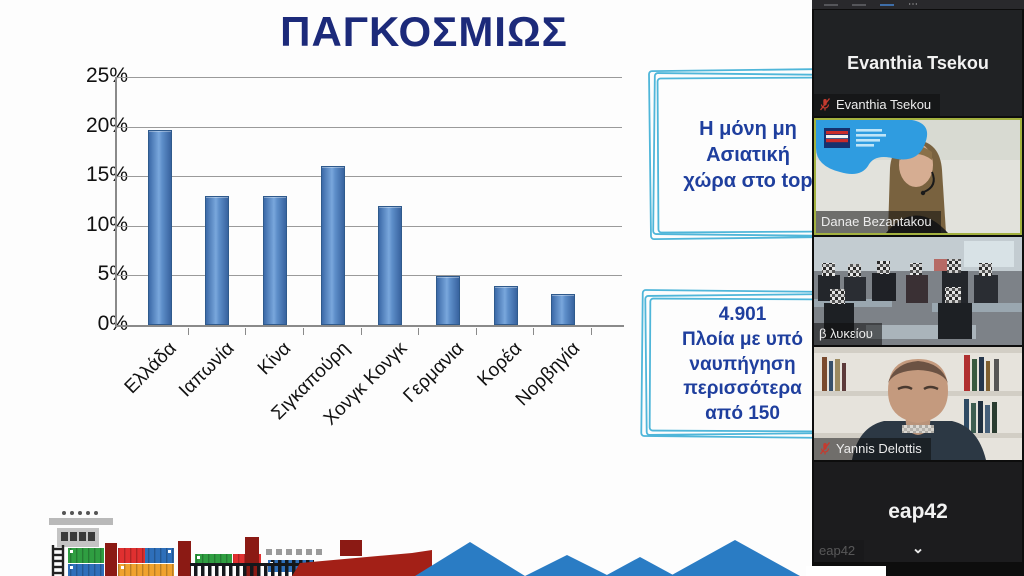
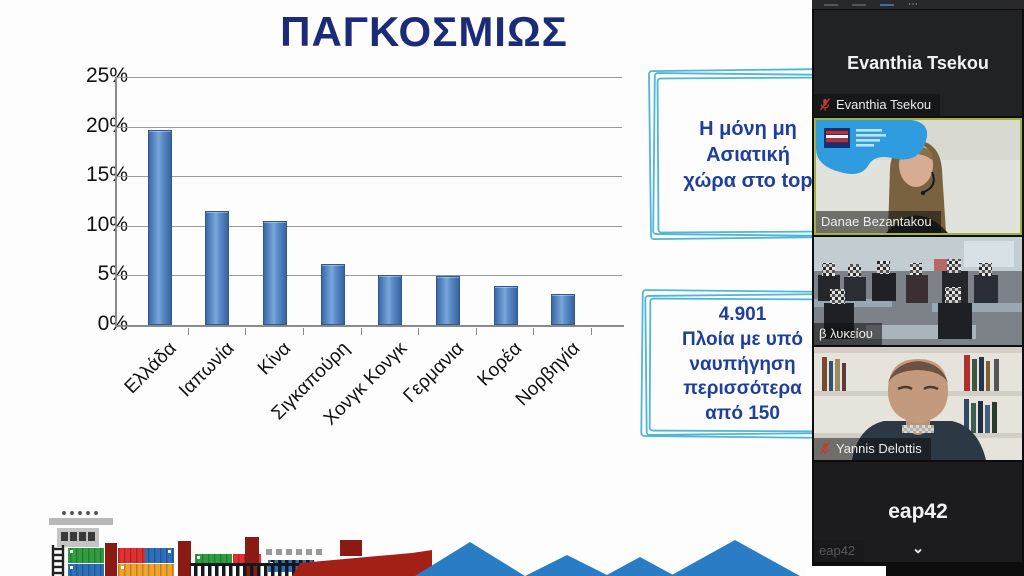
Ιαπωνία: 13% -> 12%
Κίνα: 13% -> 10%
Σιγκαπούρη: 16% -> 6%
Χονγκ Κονγκ: 12% -> 5%
